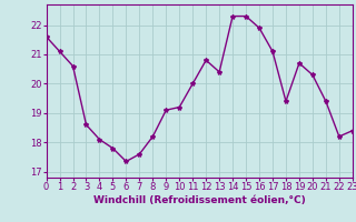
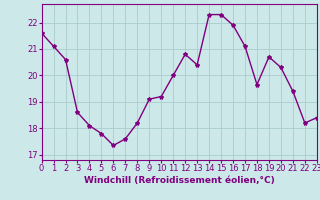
18: 19.40 -> 19.65
